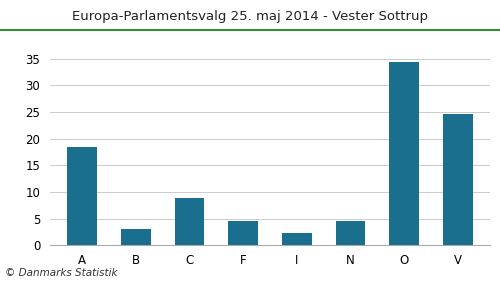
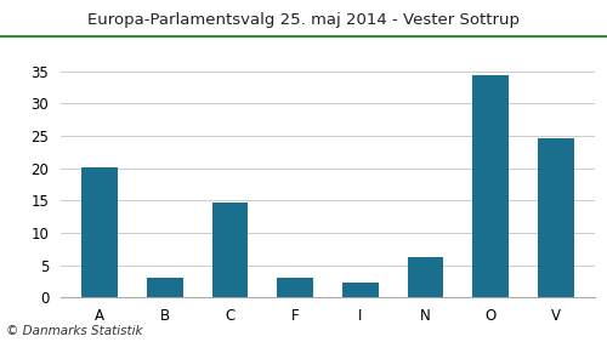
A: 18.5 -> 20.2
C: 8.8 -> 14.6
F: 4.6 -> 3.0
N: 4.5 -> 6.2
